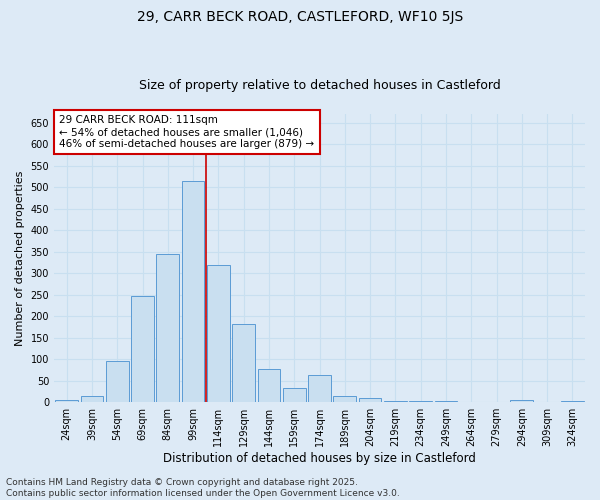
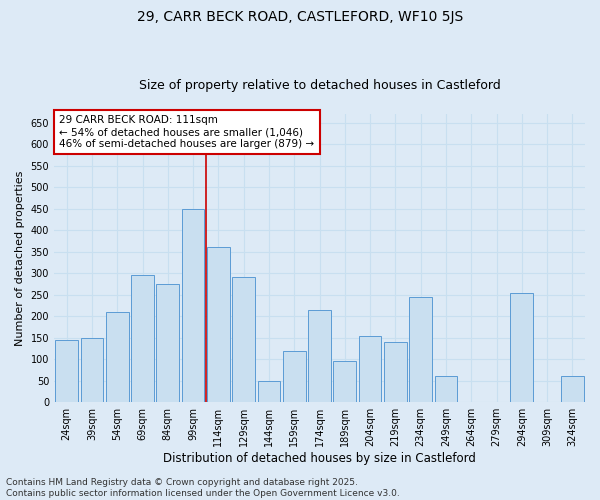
24sqm: 5 -> 145
39sqm: 15 -> 150
54sqm: 95 -> 210
69sqm: 248 -> 295
84sqm: 345 -> 275
99sqm: 515 -> 450
114sqm: 320 -> 360
129sqm: 182 -> 290
144sqm: 78 -> 50
159sqm: 33 -> 120
174sqm: 63 -> 215
189sqm: 15 -> 95
204sqm: 10 -> 155
219sqm: 3 -> 140
234sqm: 2 -> 245
249sqm: 2 -> 60
294sqm: 5 -> 255
324sqm: 2 -> 60
